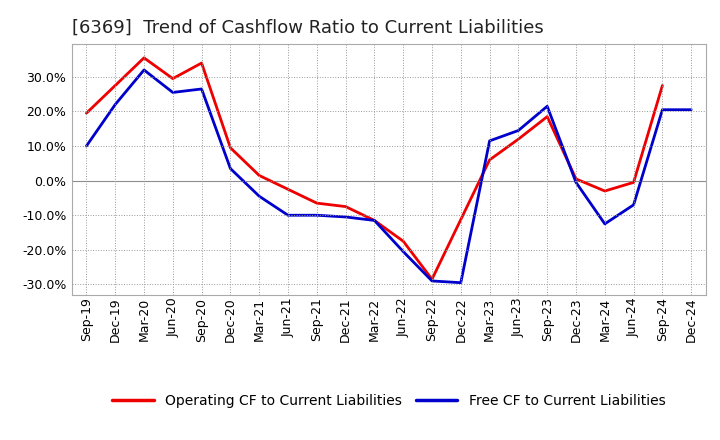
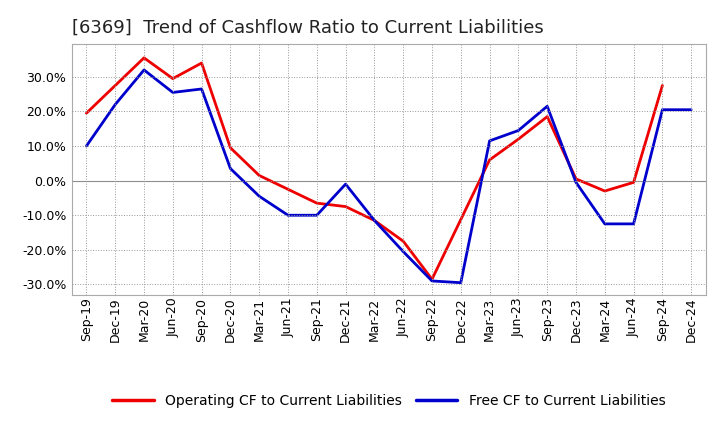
Free CF to Current Liabilities/Dec-21: -10.5% -> -1.0%
Free CF to Current Liabilities/Jun-24: -7.0% -> -12.5%
